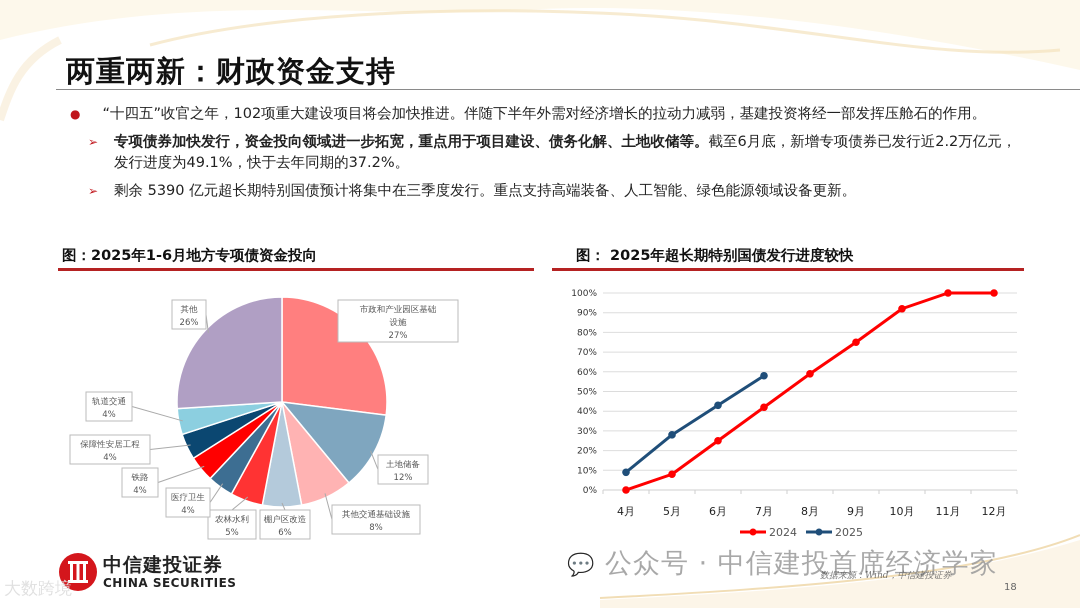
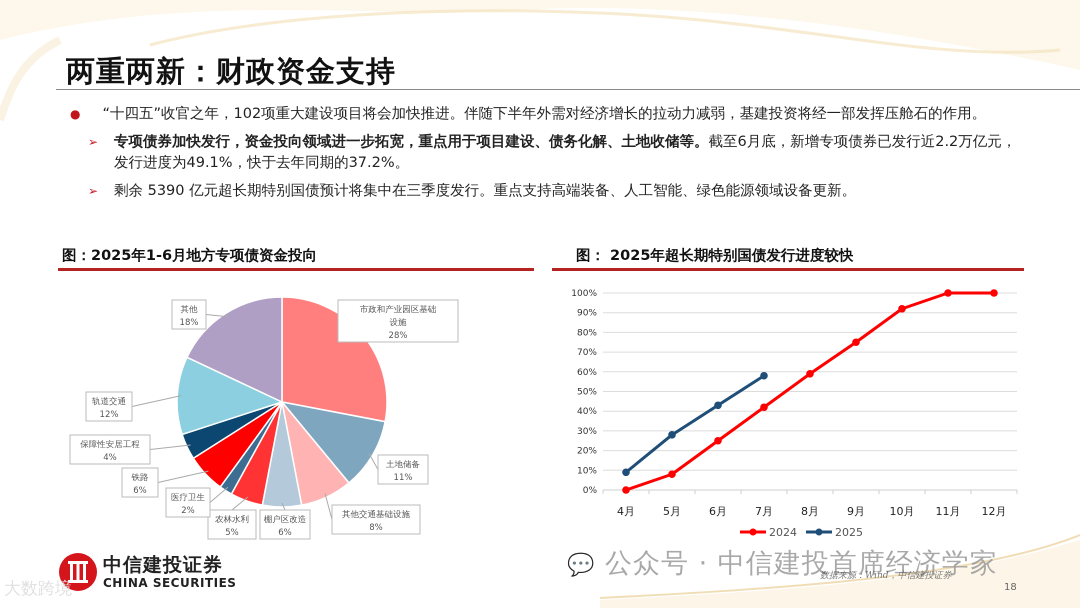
图：2025年1-6月地方专项债资金投向/市政和产业园区基础设施: 27% -> 28%
图：2025年1-6月地方专项债资金投向/土地储备: 12% -> 11%
图：2025年1-6月地方专项债资金投向/医疗卫生: 4% -> 2%
图：2025年1-6月地方专项债资金投向/铁路: 4% -> 6%
图：2025年1-6月地方专项债资金投向/轨道交通: 4% -> 12%
图：2025年1-6月地方专项债资金投向/其他: 26% -> 18%
